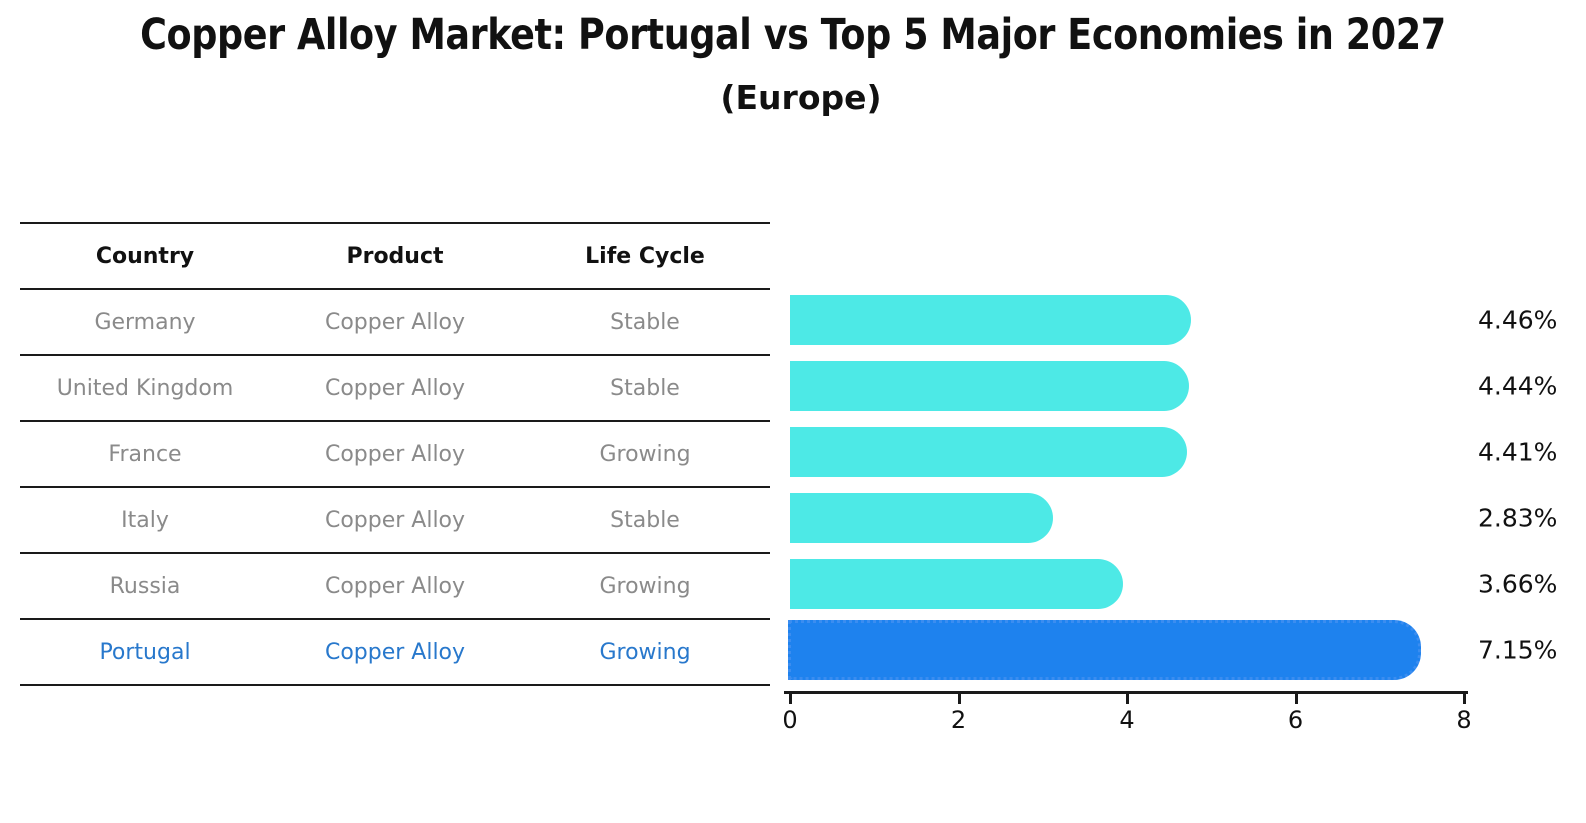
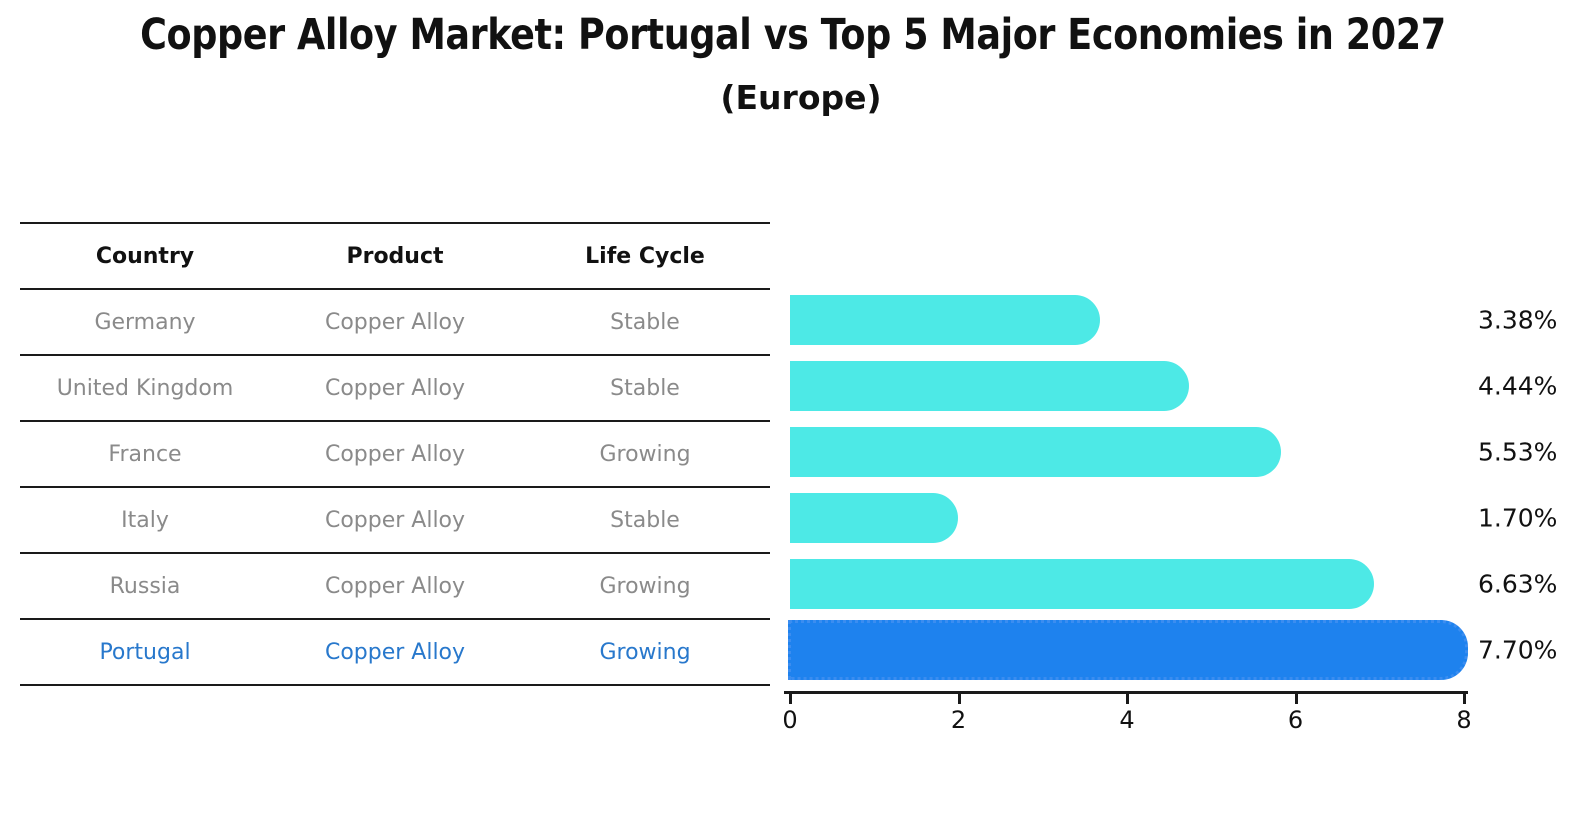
Germany: 4.46% -> 3.38%
France: 4.41% -> 5.53%
Italy: 2.83% -> 1.70%
Russia: 3.66% -> 6.63%
Portugal: 7.15% -> 7.70%
